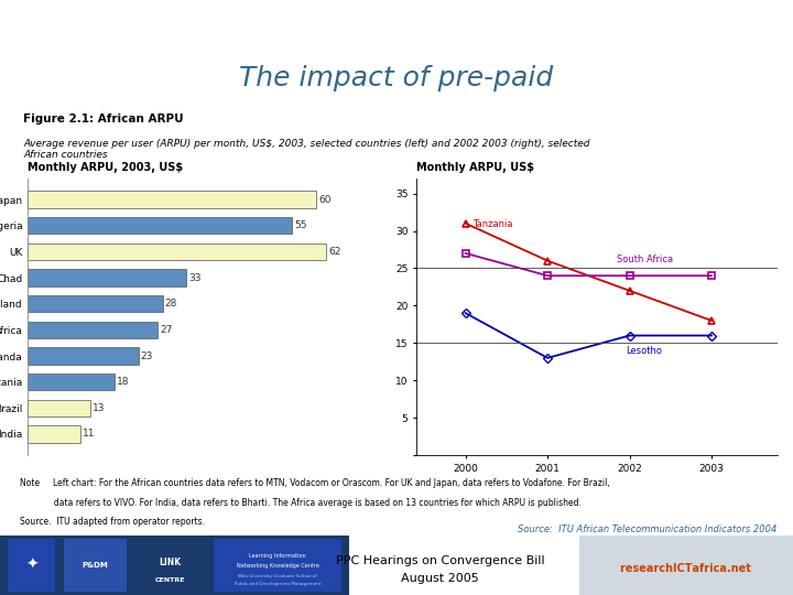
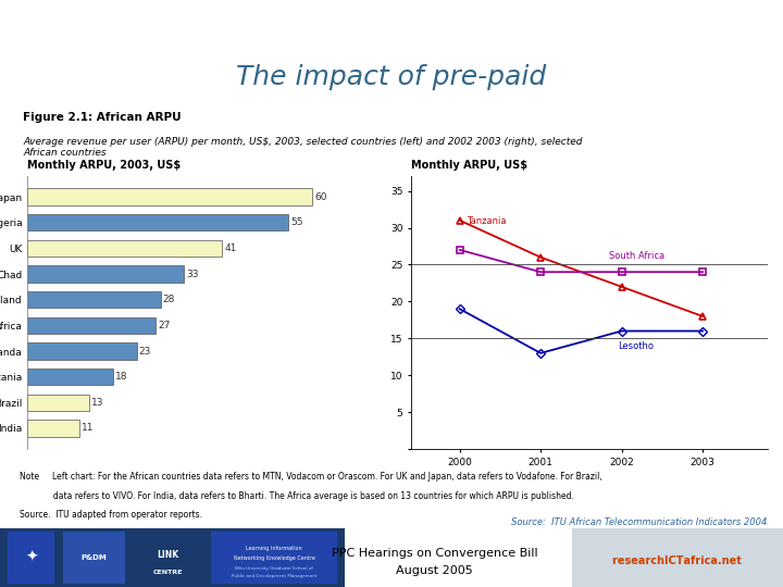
Monthly ARPU, 2003, US$/UK: 62 -> 41
